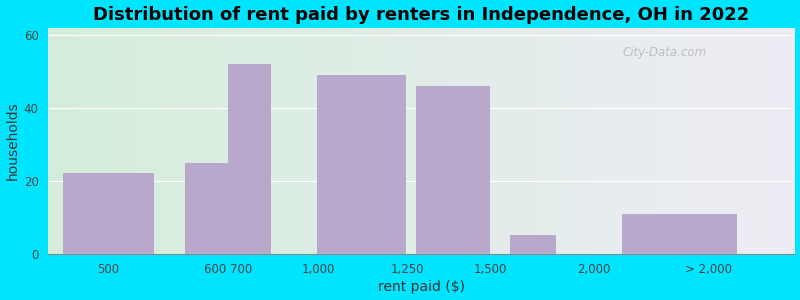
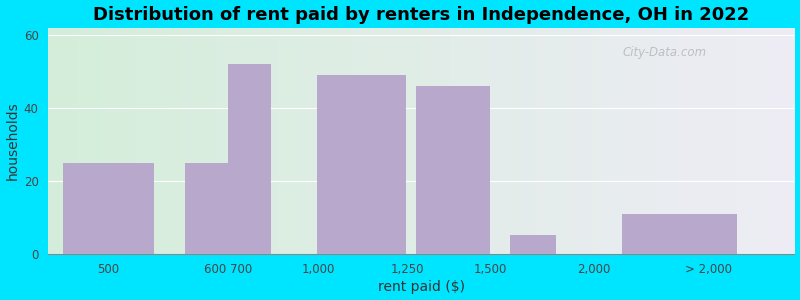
500: 22 -> 25
